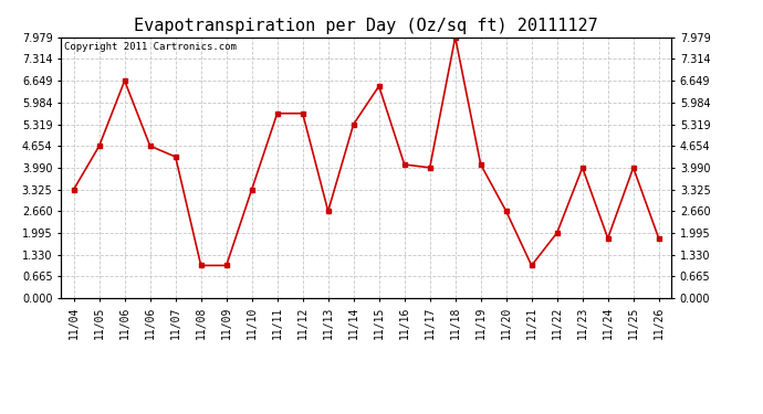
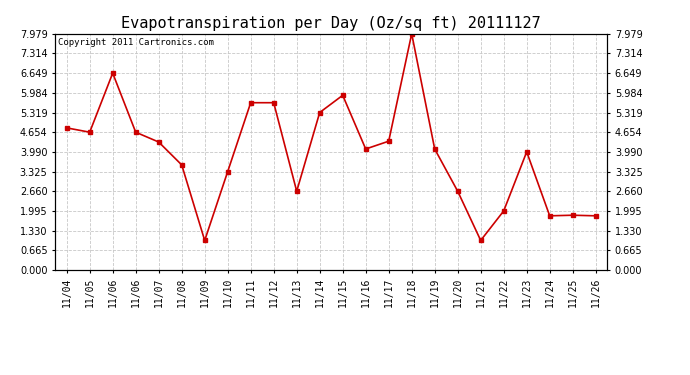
11/04: 3.33 -> 4.80
11/08: 1.00 -> 3.55
11/15: 6.48 -> 5.90
11/17: 3.99 -> 4.35
11/25: 3.99 -> 1.85
